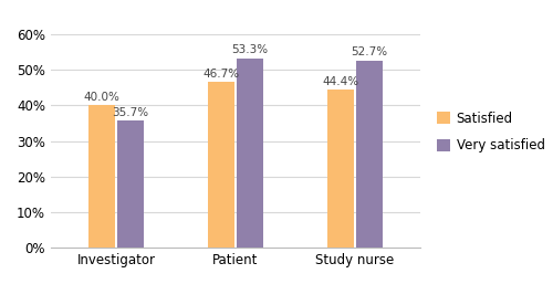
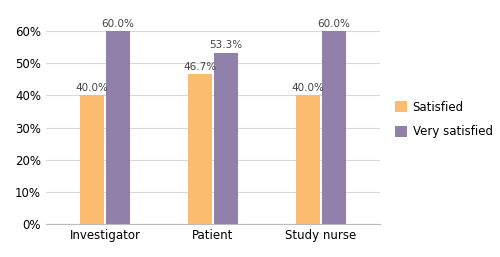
Very satisfied/Investigator: 35.7% -> 60.0%
Satisfied/Study nurse: 44.4% -> 40.0%
Very satisfied/Study nurse: 52.7% -> 60.0%
